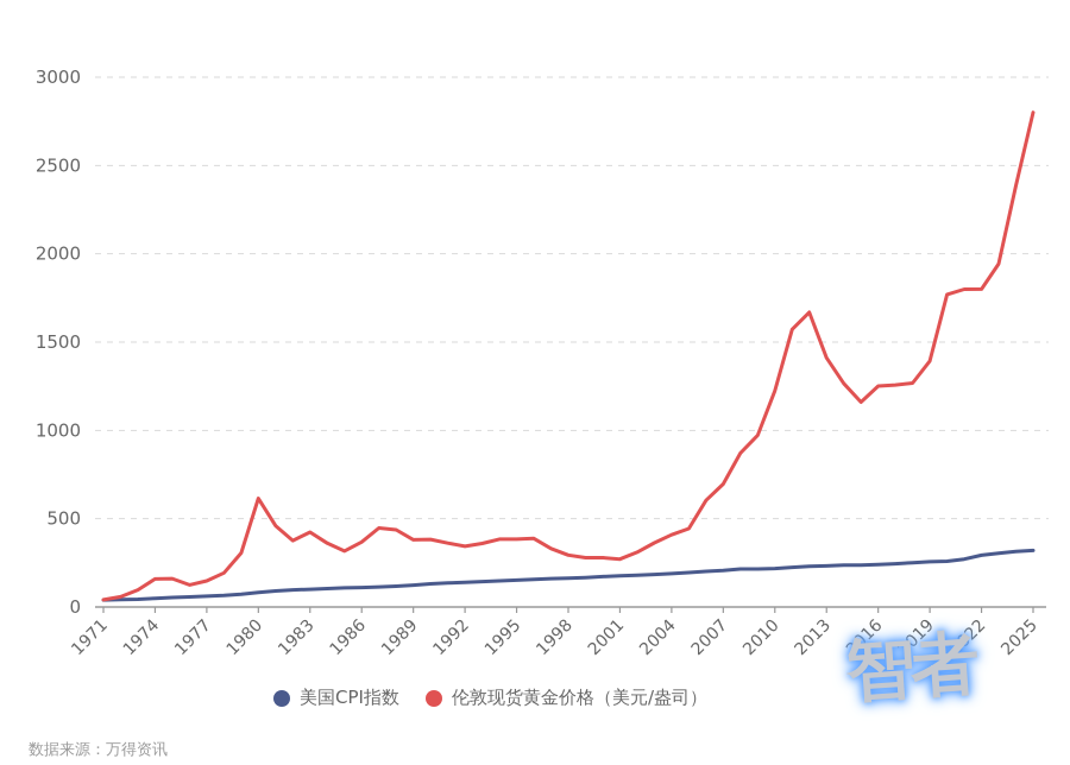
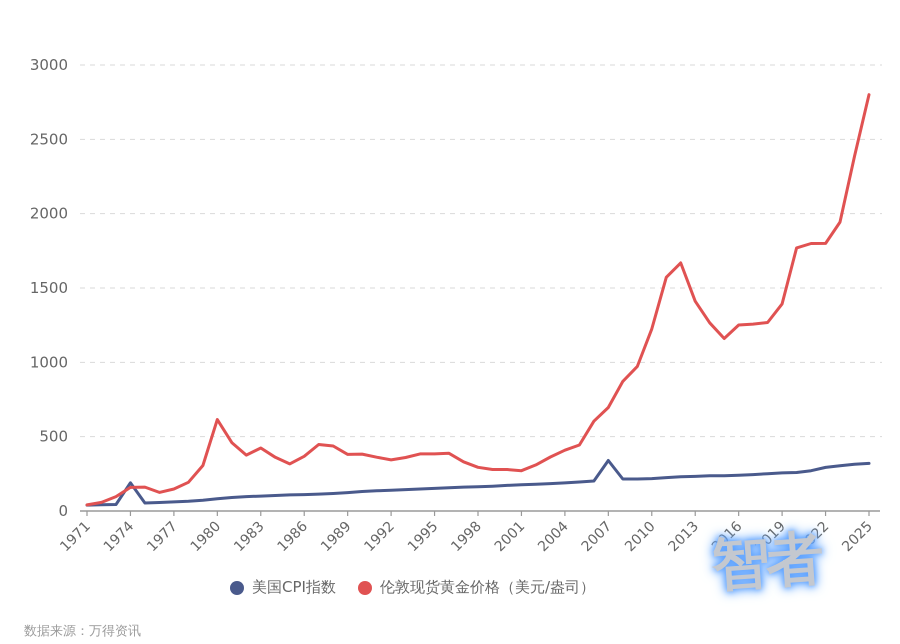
美国CPI指数/1974: 50 -> 190
美国CPI指数/2007: 210 -> 340
